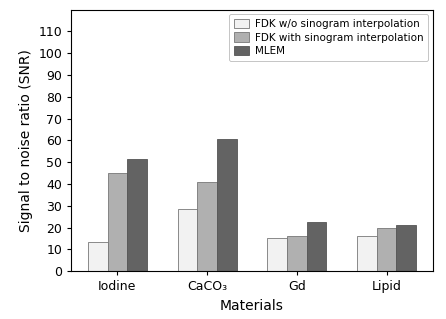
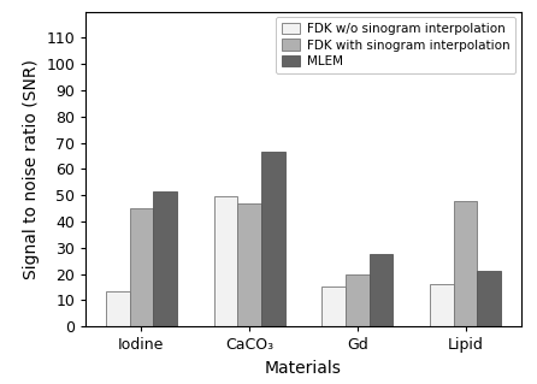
FDK w/o sinogram interpolation/CaCO₃: 28.5 -> 49.5
FDK with sinogram interpolation/CaCO₃: 41 -> 47
MLEM/CaCO₃: 60.5 -> 66.5
FDK with sinogram interpolation/Gd: 16 -> 20
MLEM/Gd: 22.5 -> 27.5
FDK with sinogram interpolation/Lipid: 20 -> 48
